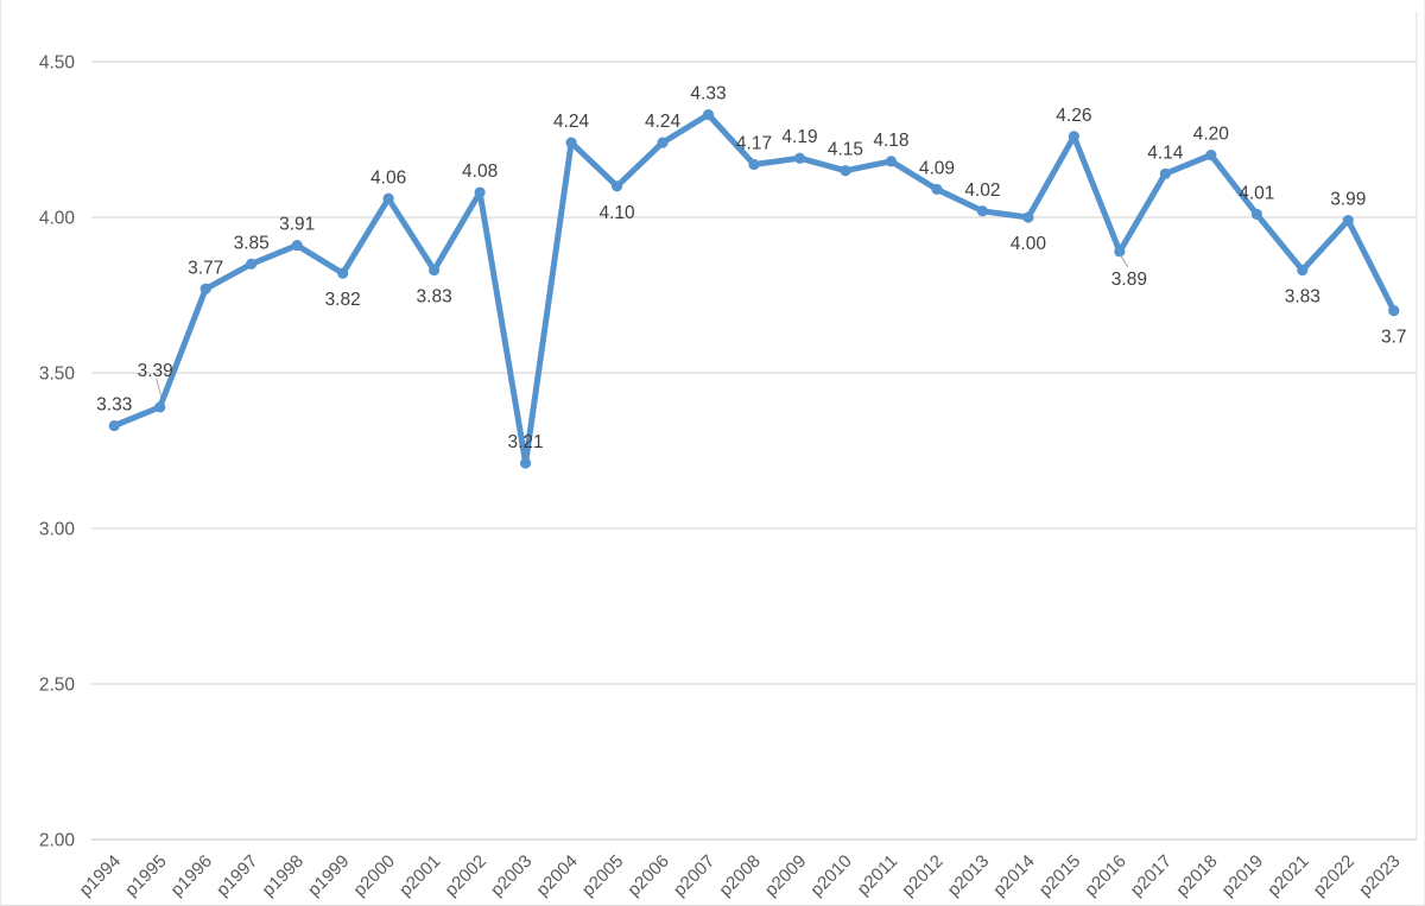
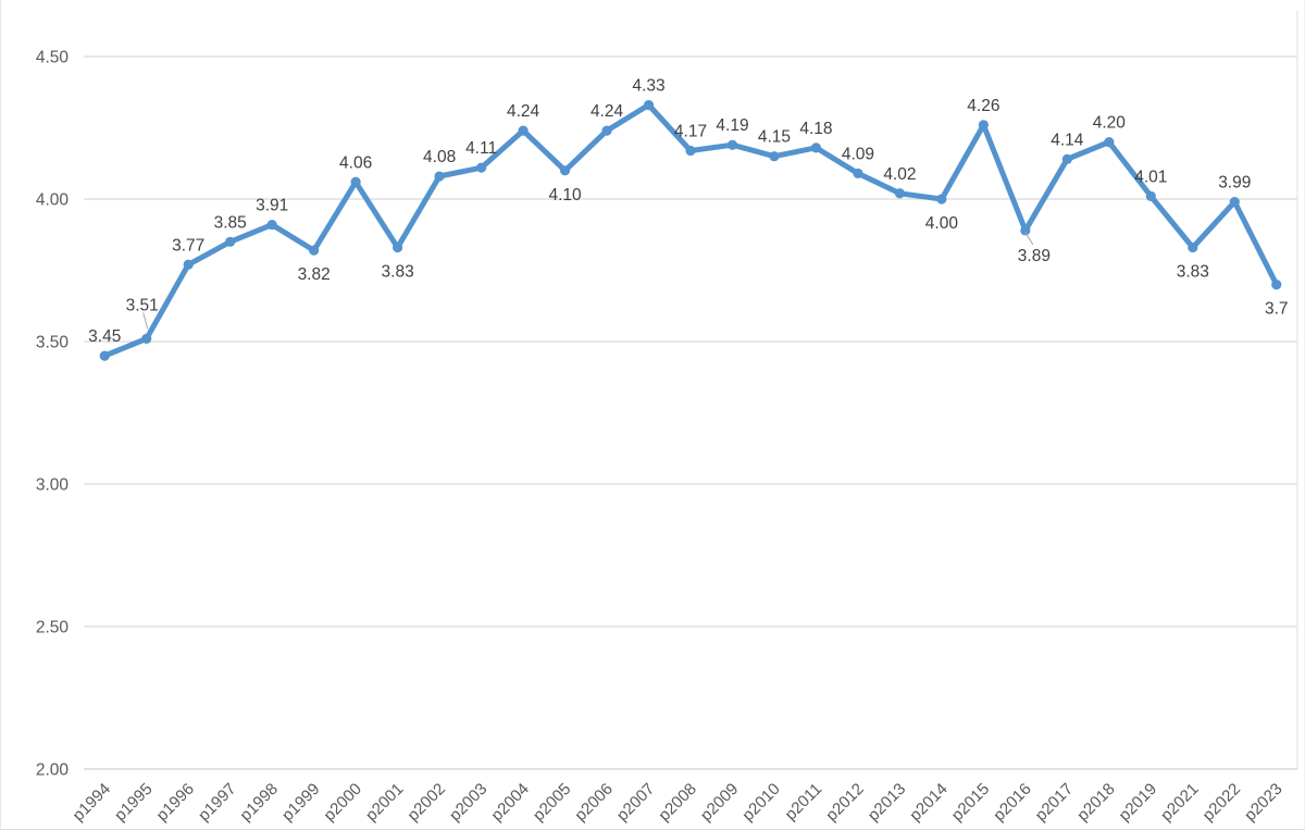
p1994: 3.33 -> 3.45
p1995: 3.39 -> 3.51
p2003: 3.21 -> 4.11
